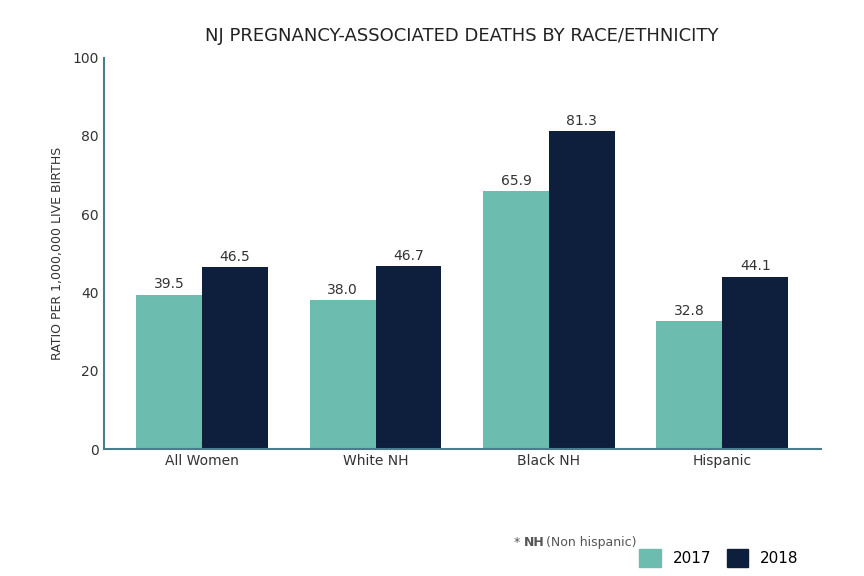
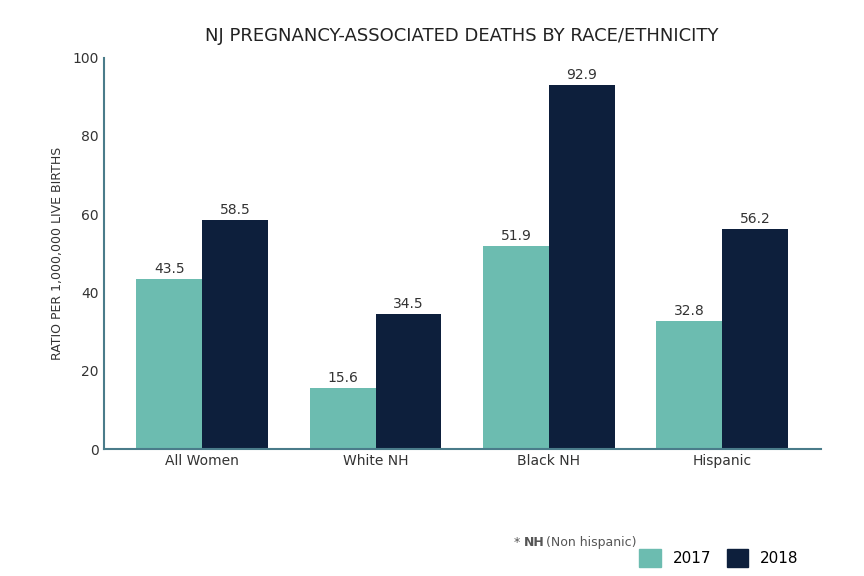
2017/All Women: 39.5 -> 43.5
2018/All Women: 46.5 -> 58.5
2017/White NH: 38.0 -> 15.6
2018/White NH: 46.7 -> 34.5
2017/Black NH: 65.9 -> 51.9
2018/Black NH: 81.3 -> 92.9
2018/Hispanic: 44.1 -> 56.2
